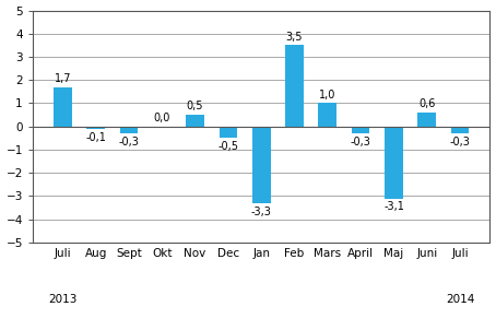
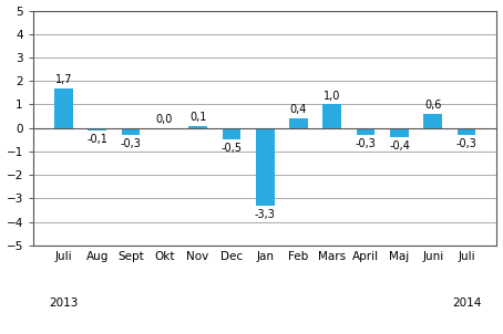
Nov: 0,5 -> 0,1
Feb: 3,5 -> 0,4
Maj: -3,1 -> -0,4
